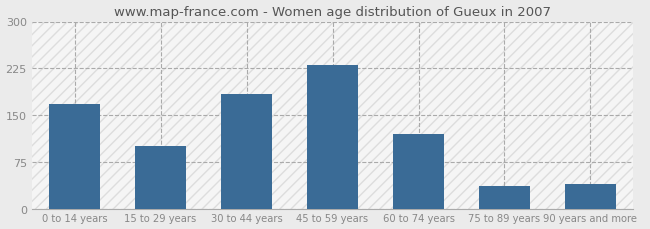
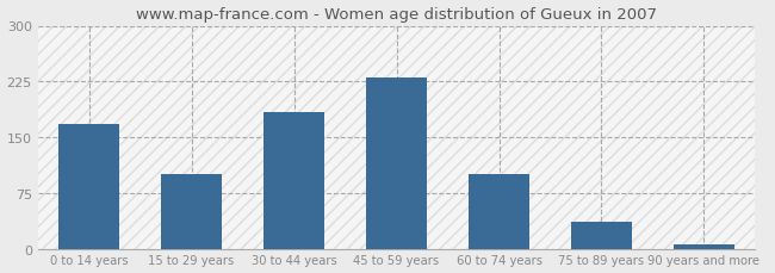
60 to 74 years: 120 -> 100
90 years and more: 40 -> 5
